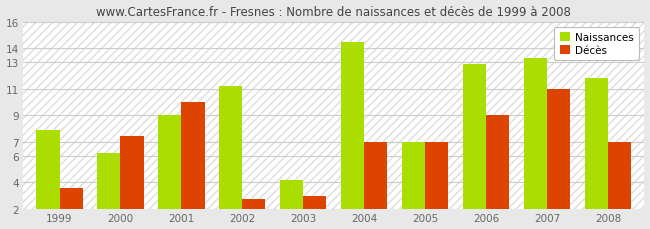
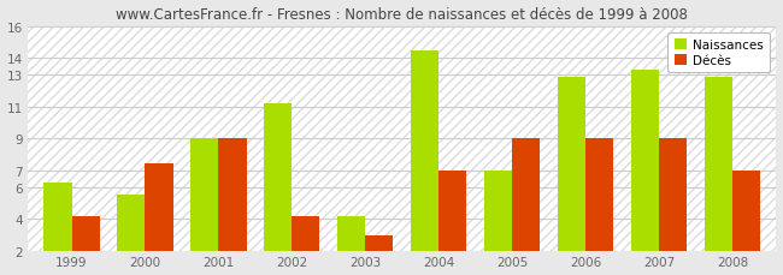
Naissances/1999: 7.9 -> 6.3
Décès/1999: 3.6 -> 4.2
Naissances/2000: 6.2 -> 5.5
Décès/2001: 10.0 -> 9.0
Décès/2002: 2.8 -> 4.2
Décès/2005: 7.0 -> 9.0
Décès/2007: 11.0 -> 9.0
Naissances/2008: 11.8 -> 12.8
